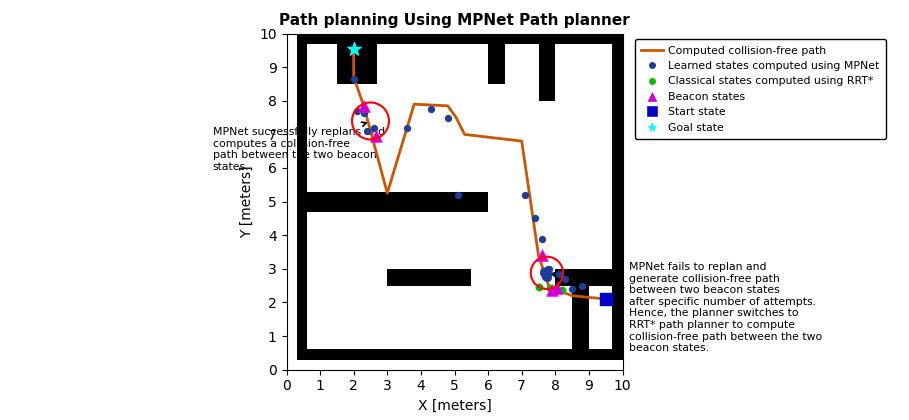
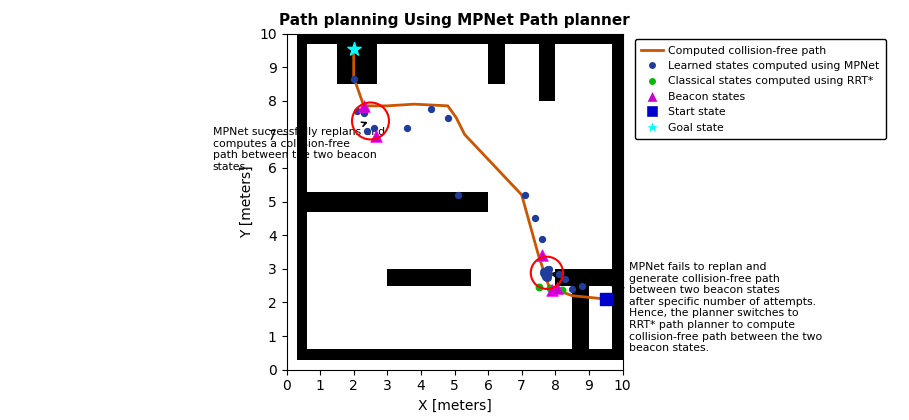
Computed collision-free path/3: 5.25 -> 7.85
Computed collision-free path/7: 6.80 -> 5.20
